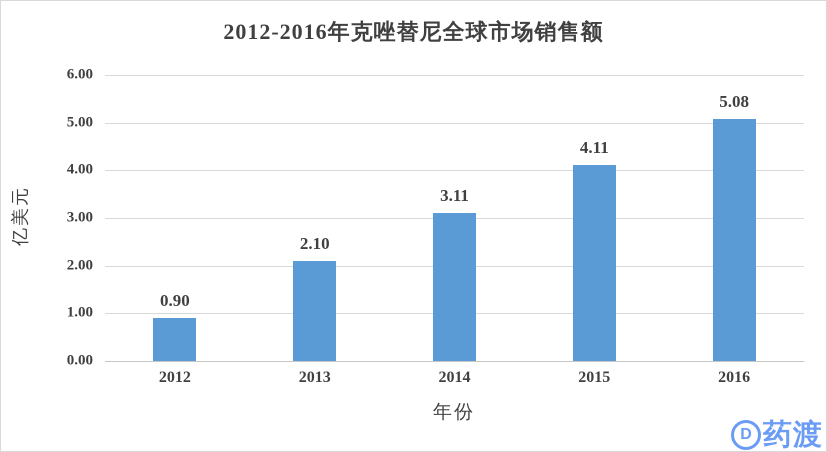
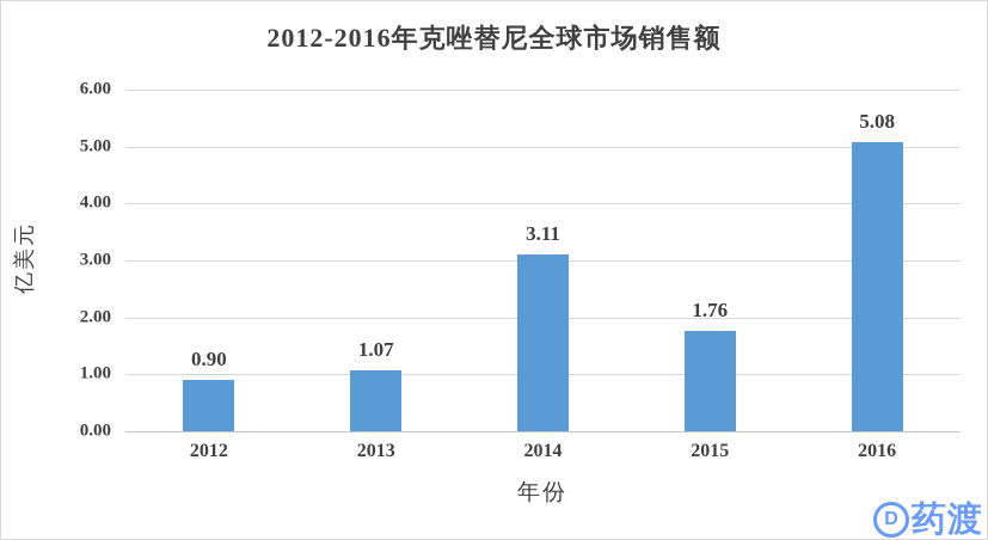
2013: 2.10 -> 1.07
2015: 4.11 -> 1.76
